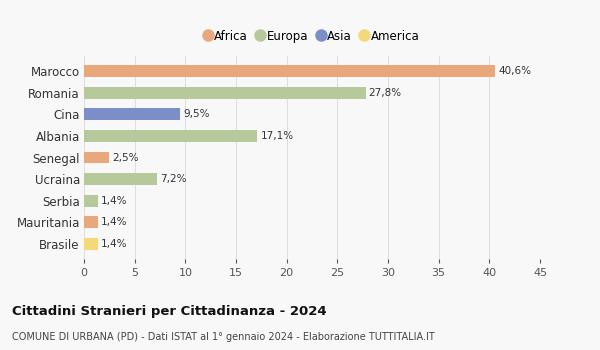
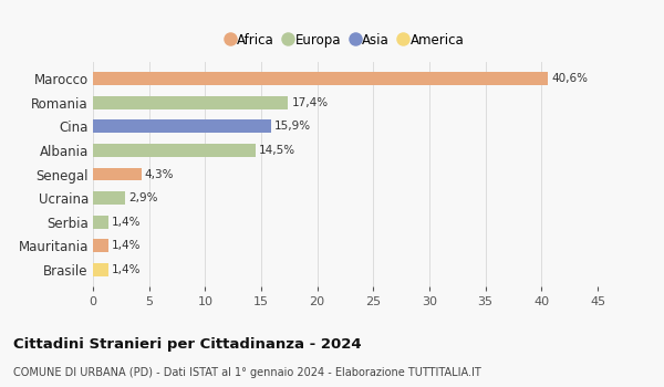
Romania: 27,8% -> 17,4%
Cina: 9,5% -> 15,9%
Albania: 17,1% -> 14,5%
Senegal: 2,5% -> 4,3%
Ucraina: 7,2% -> 2,9%
